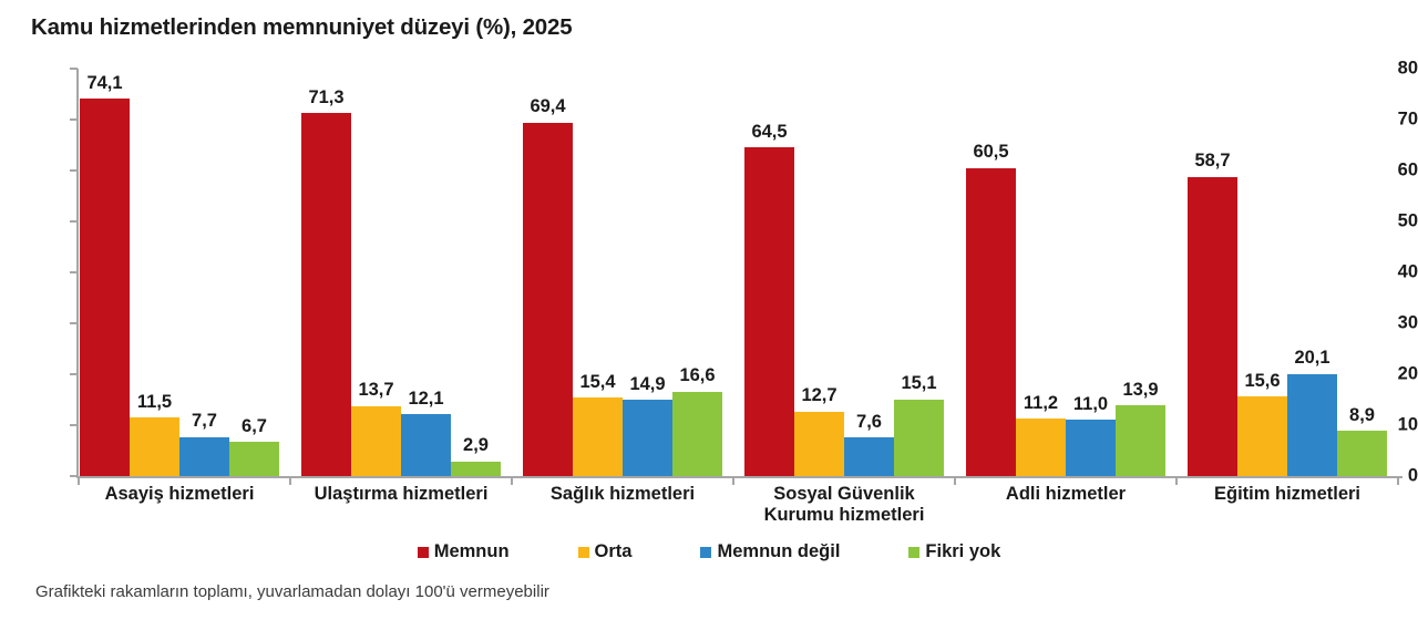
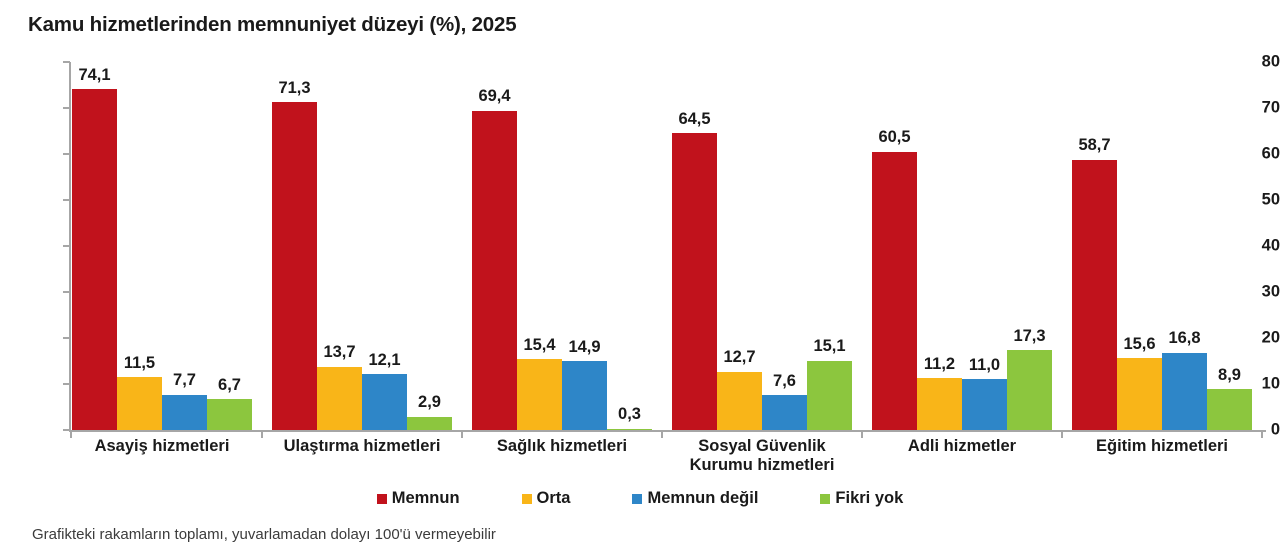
Fikri yok/Sağlık hizmetleri: 16,6 -> 0,3
Fikri yok/Adli hizmetler: 13,9 -> 17,3
Memnun değil/Eğitim hizmetleri: 20,1 -> 16,8
